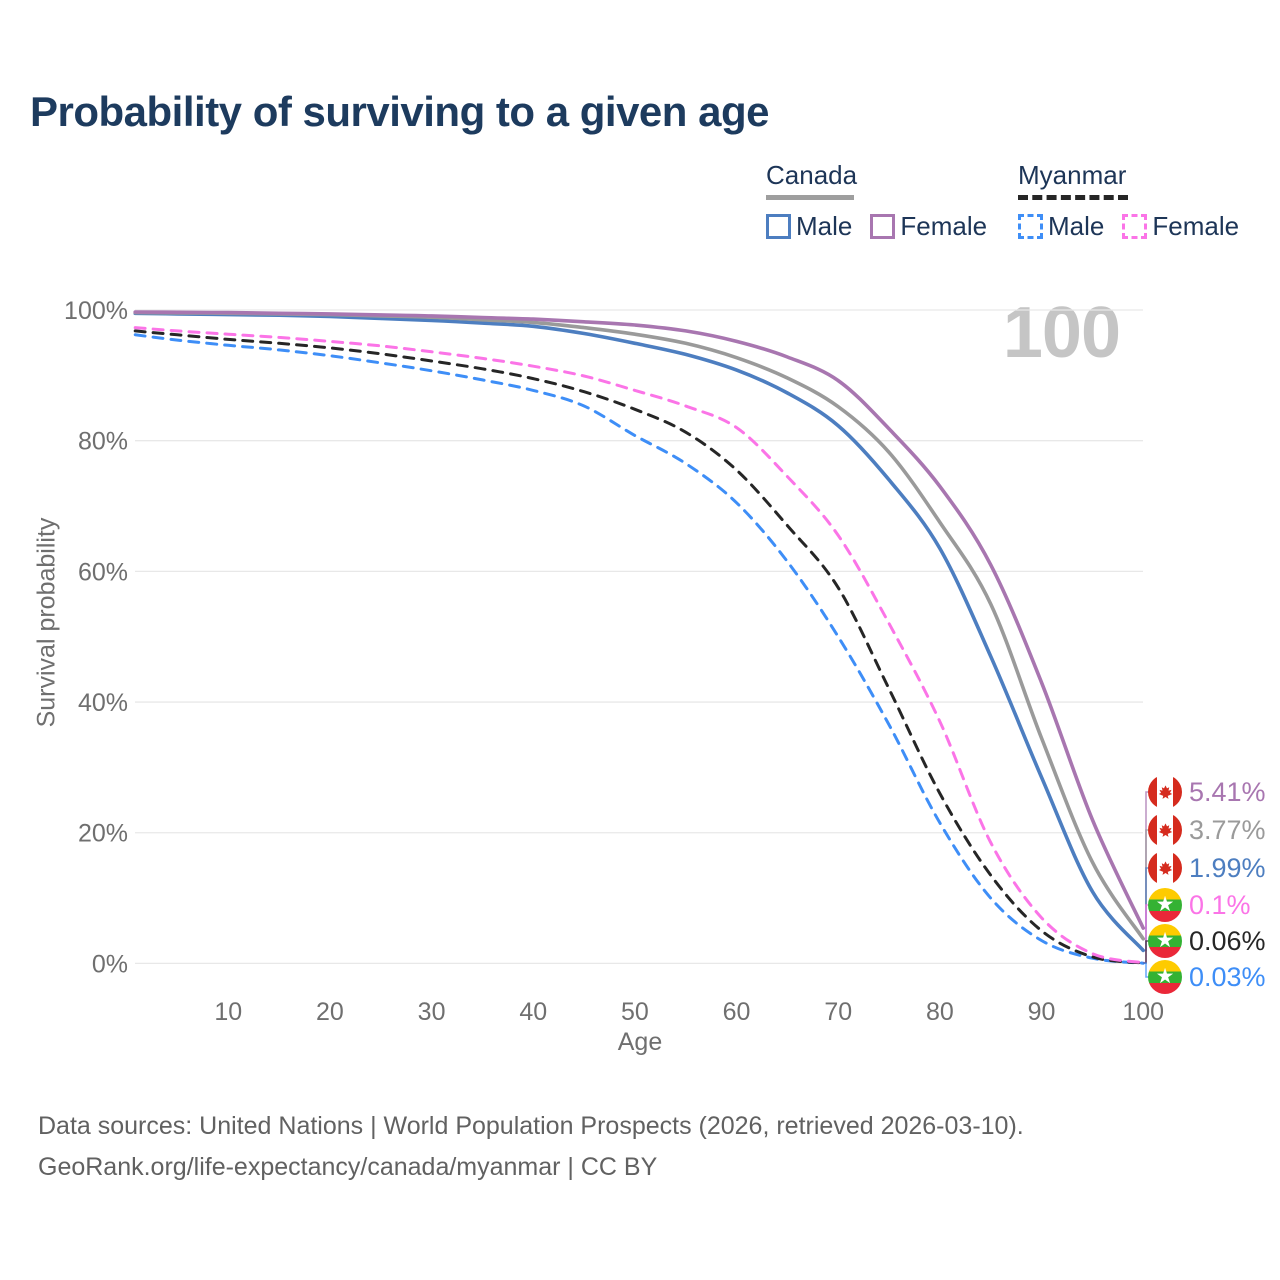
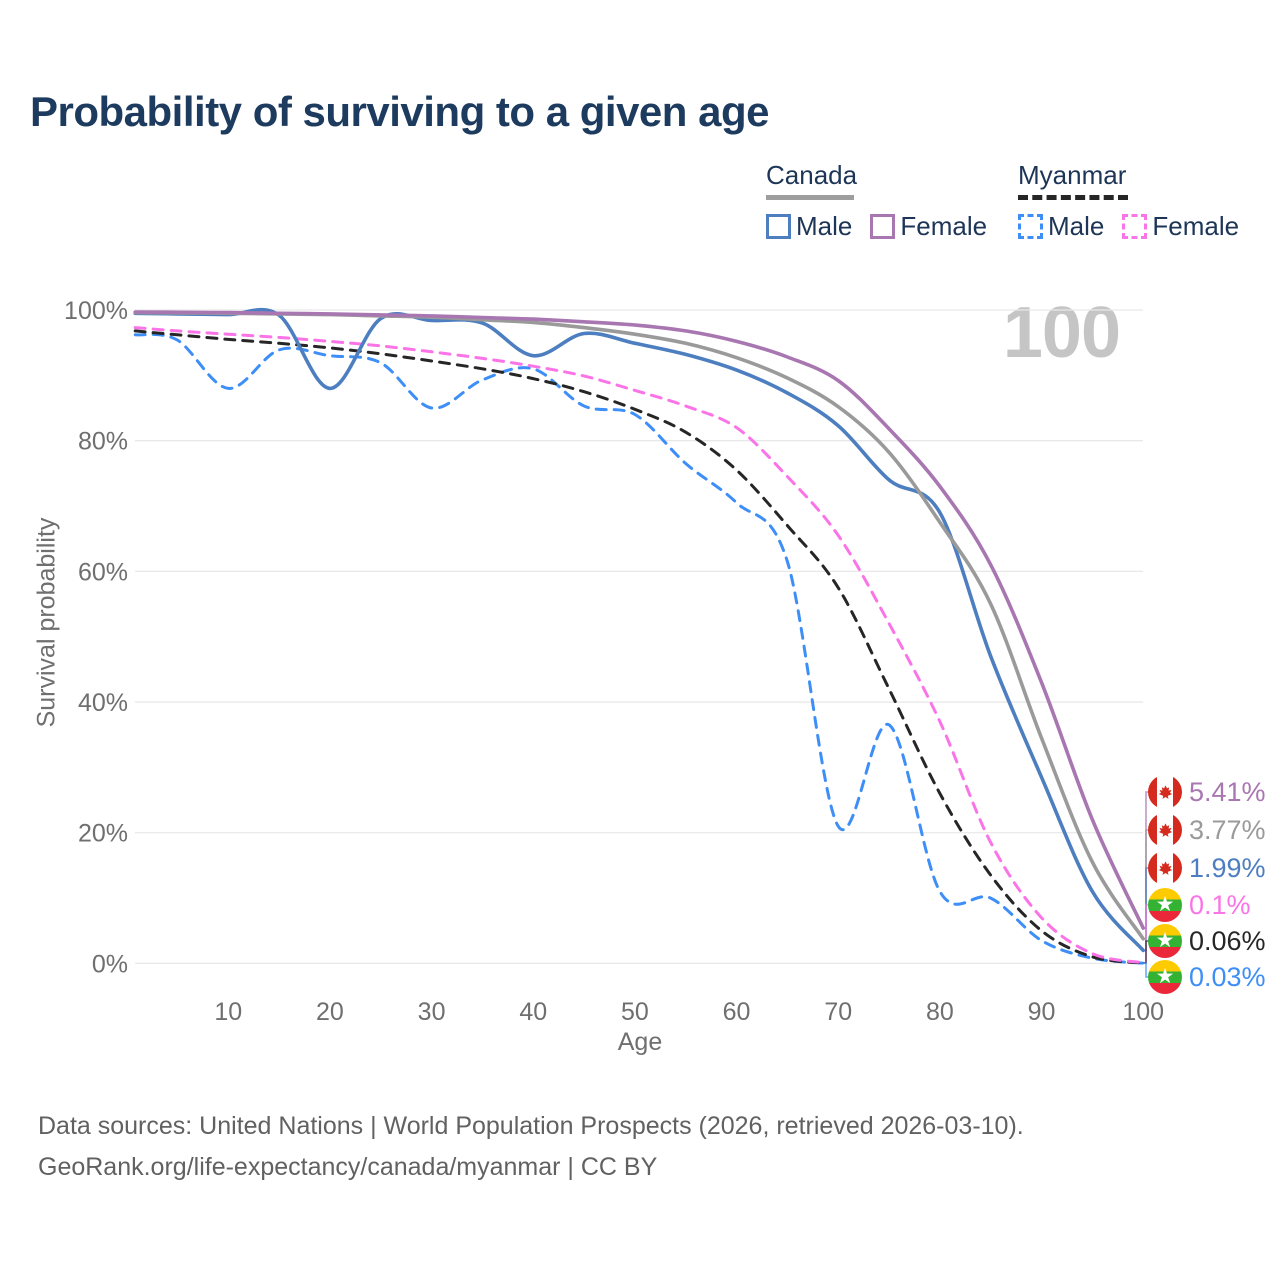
Myanmar Male/10: 95% -> 88%
Canada Male/20: 99% -> 88%
Myanmar Male/30: 91% -> 85%
Canada Male/40: 98% -> 93%
Myanmar Male/40: 88% -> 91%
Myanmar Male/50: 81% -> 84%
Myanmar Male/70: 50% -> 21%
Canada Male/80: 64% -> 69%
Myanmar Male/80: 22% -> 11%
